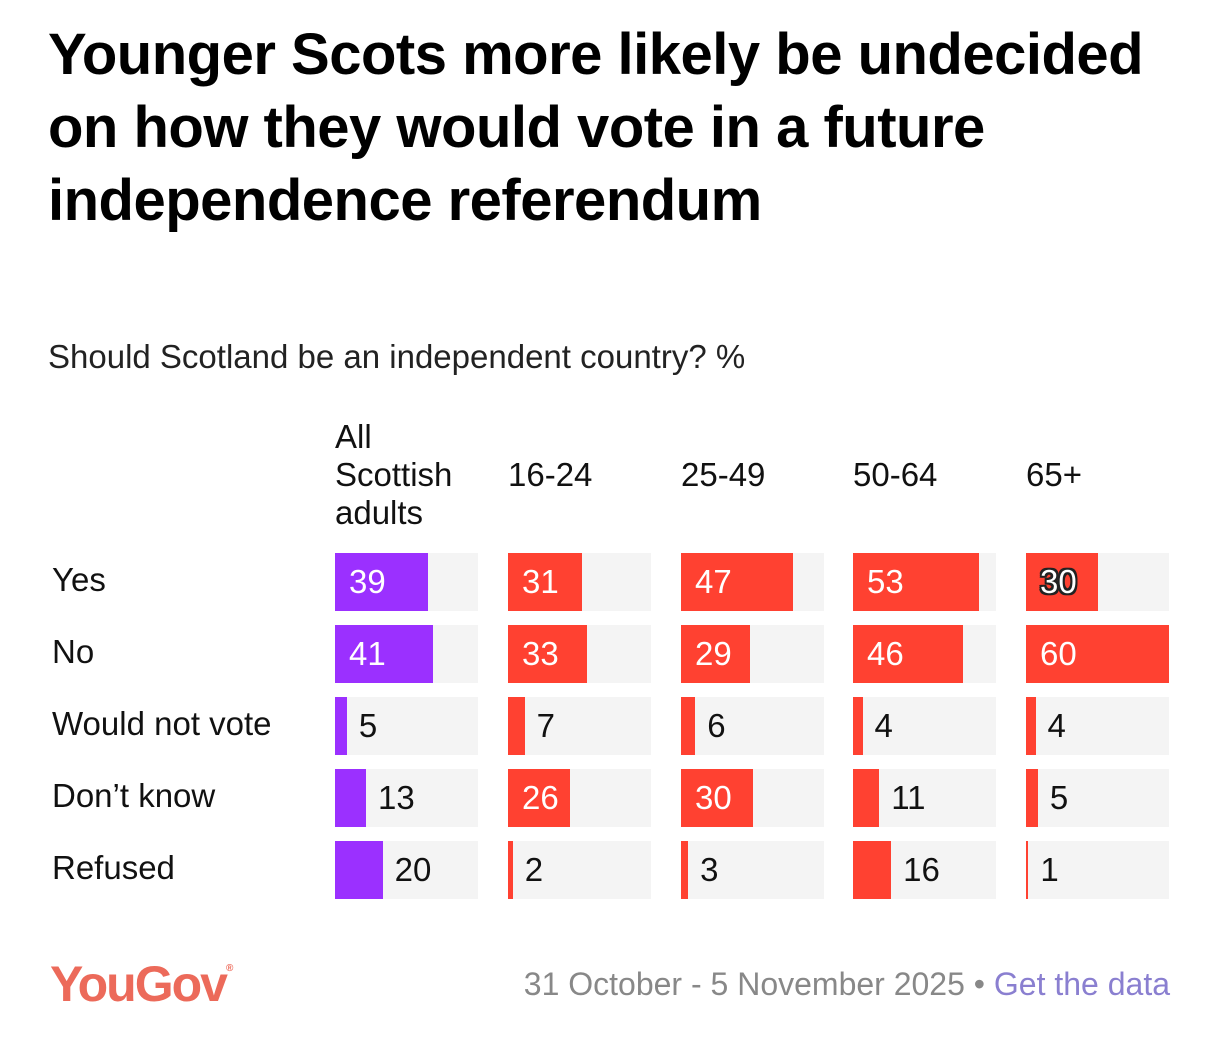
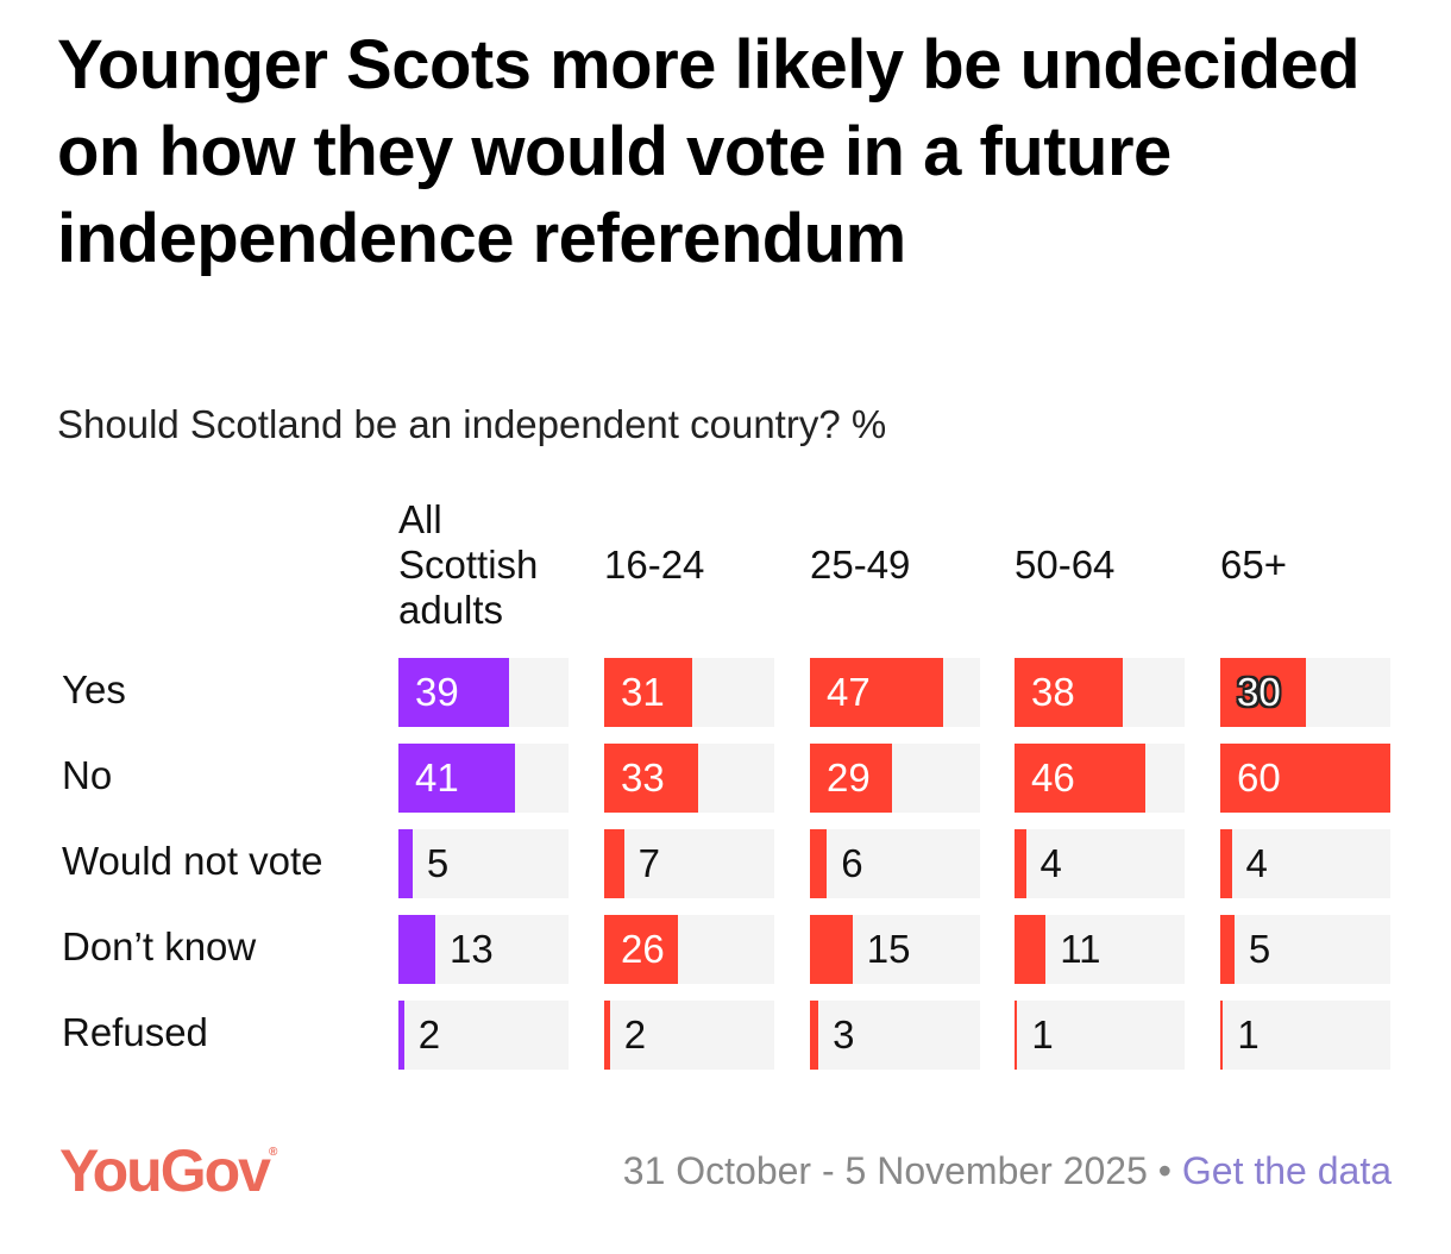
50-64/Yes: 53 -> 38
25-49/Don’t know: 30 -> 15
All Scottish adults/Refused: 20 -> 2
50-64/Refused: 16 -> 1
